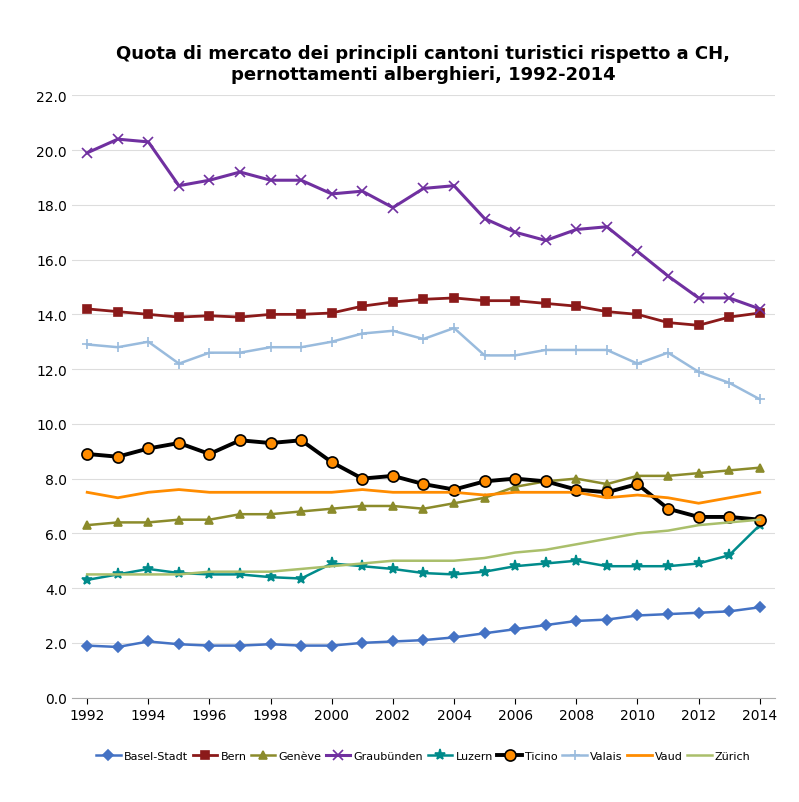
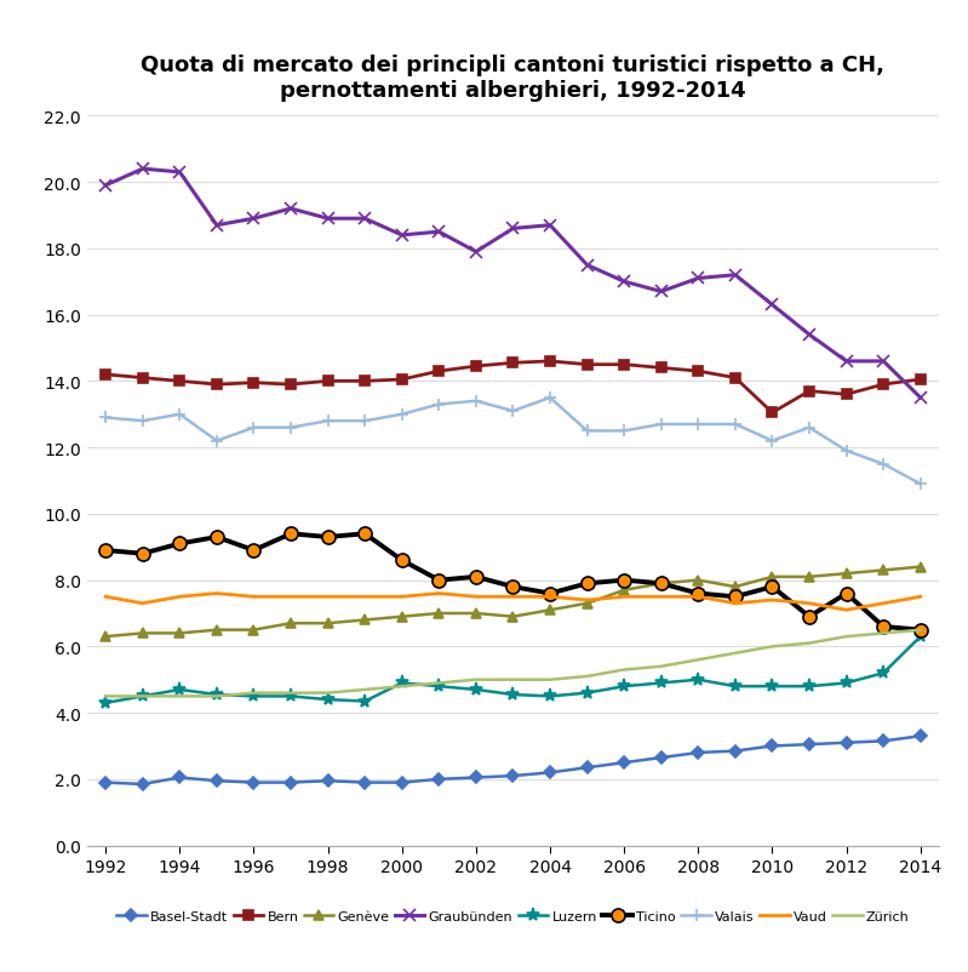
Bern/2010: 14.00 -> 13.05
Ticino/2012: 6.6 -> 7.6
Graubünden/2014: 14.2 -> 13.5
